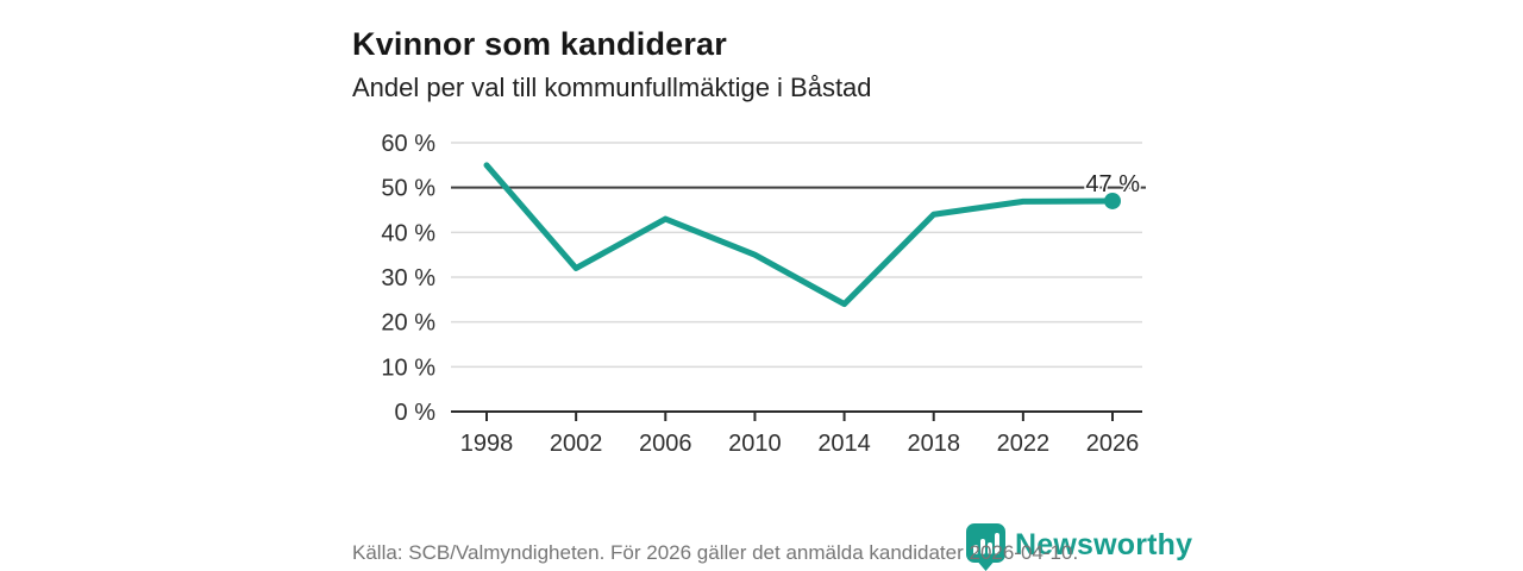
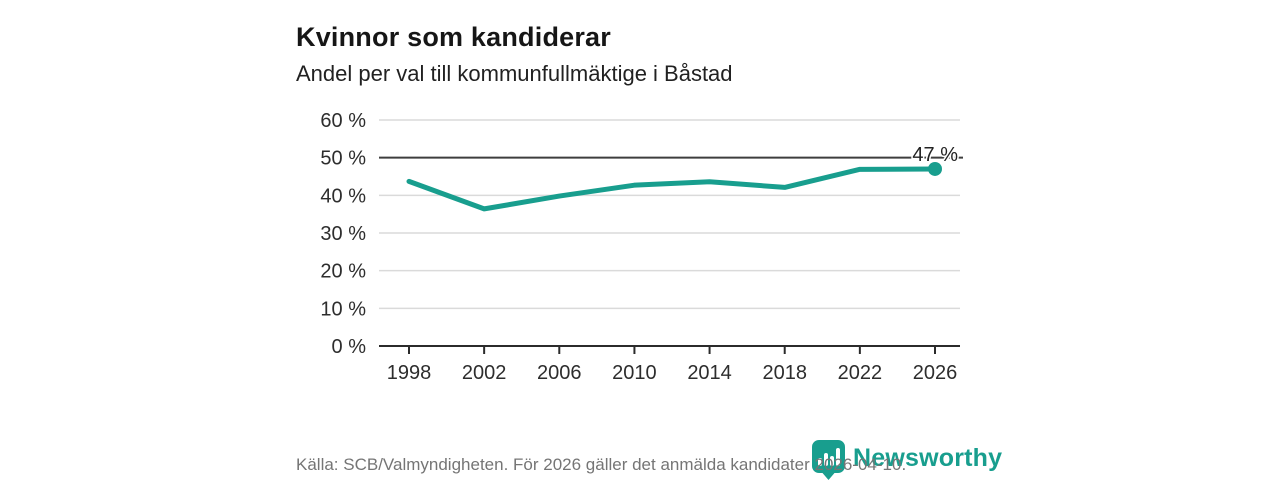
1998: 55% -> 44%
2002: 32% -> 36%
2006: 43% -> 40%
2010: 35% -> 43%
2014: 24% -> 44%
2018: 44% -> 42%
